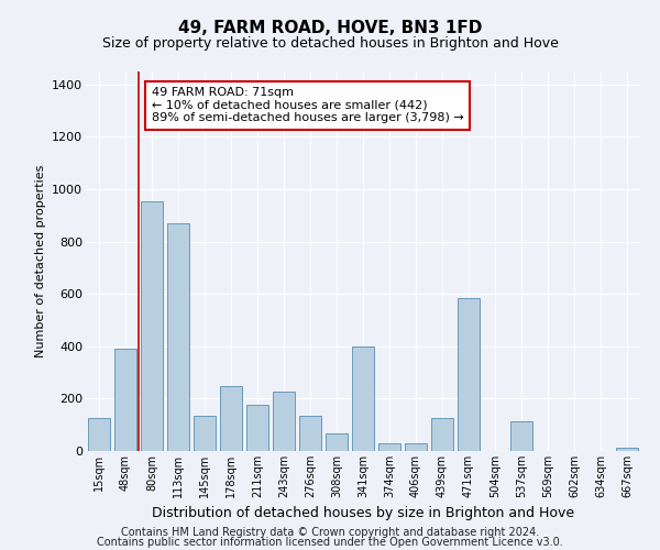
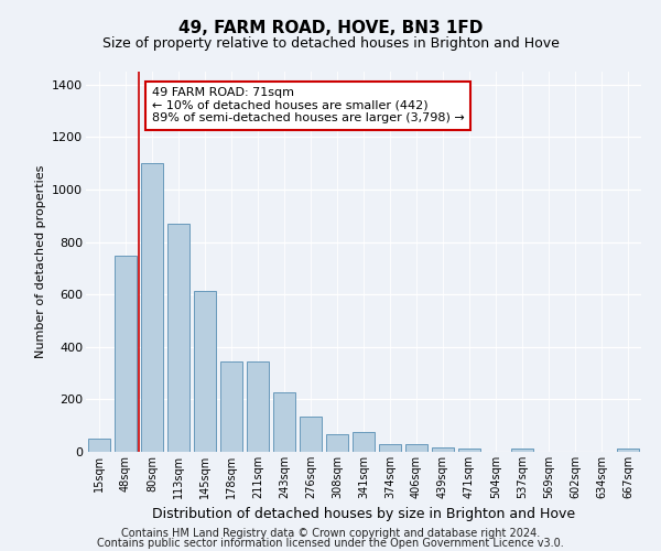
15sqm: 125 -> 52
48sqm: 390 -> 750
80sqm: 955 -> 1100
145sqm: 135 -> 615
178sqm: 250 -> 345
211sqm: 175 -> 345
341sqm: 400 -> 75
439sqm: 125 -> 18
471sqm: 585 -> 14
537sqm: 115 -> 12
